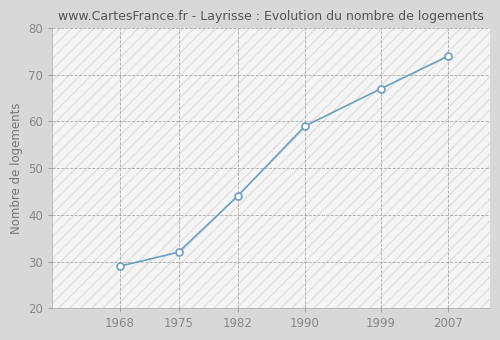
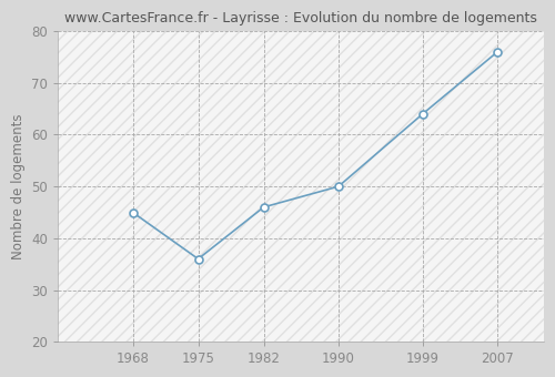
1968: 29 -> 45
1975: 32 -> 36
1982: 44 -> 46
1990: 59 -> 50
1999: 67 -> 64
2007: 74 -> 76
